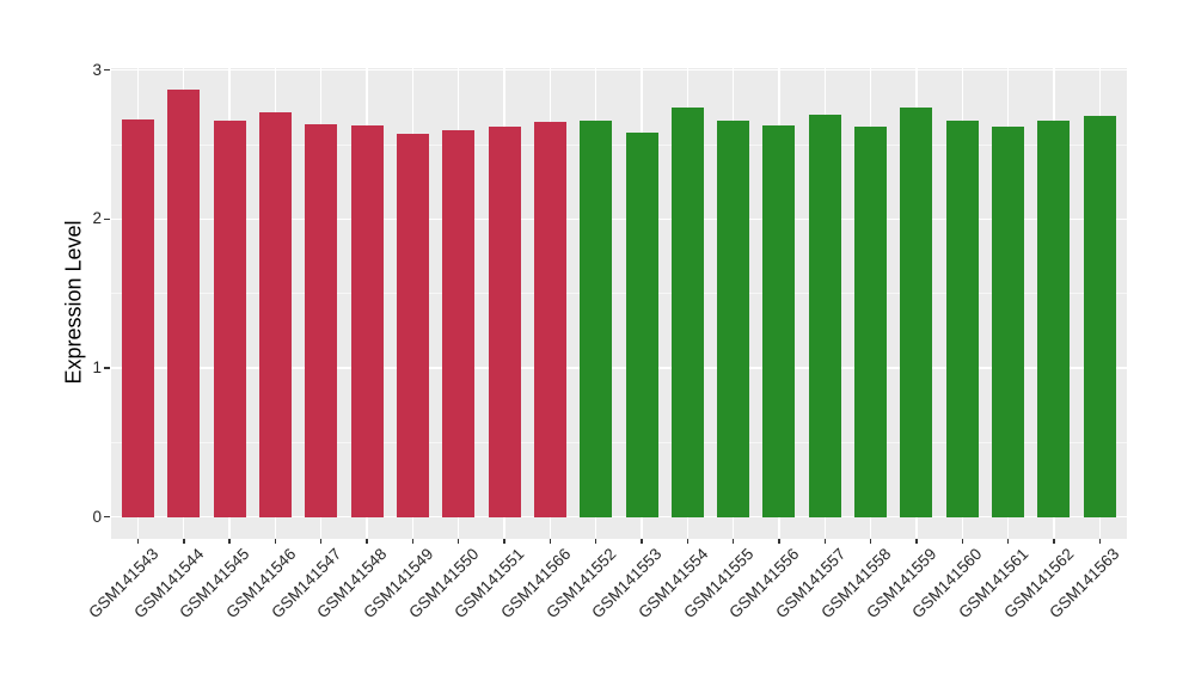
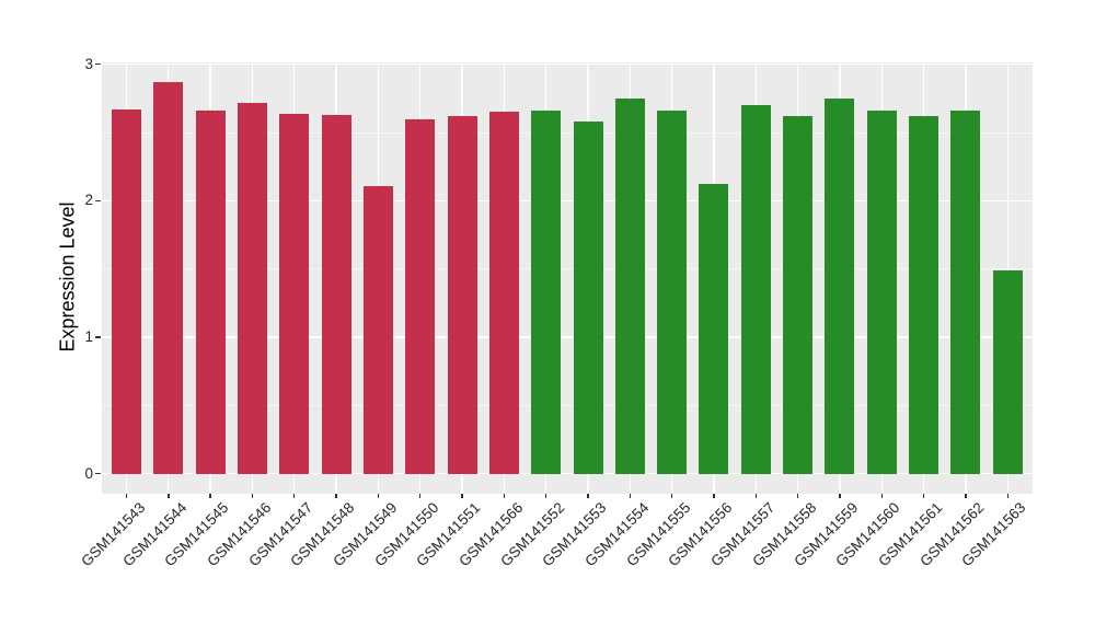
GSM141549: 2.57 -> 2.11
GSM141556: 2.63 -> 2.12
GSM141563: 2.69 -> 1.49
